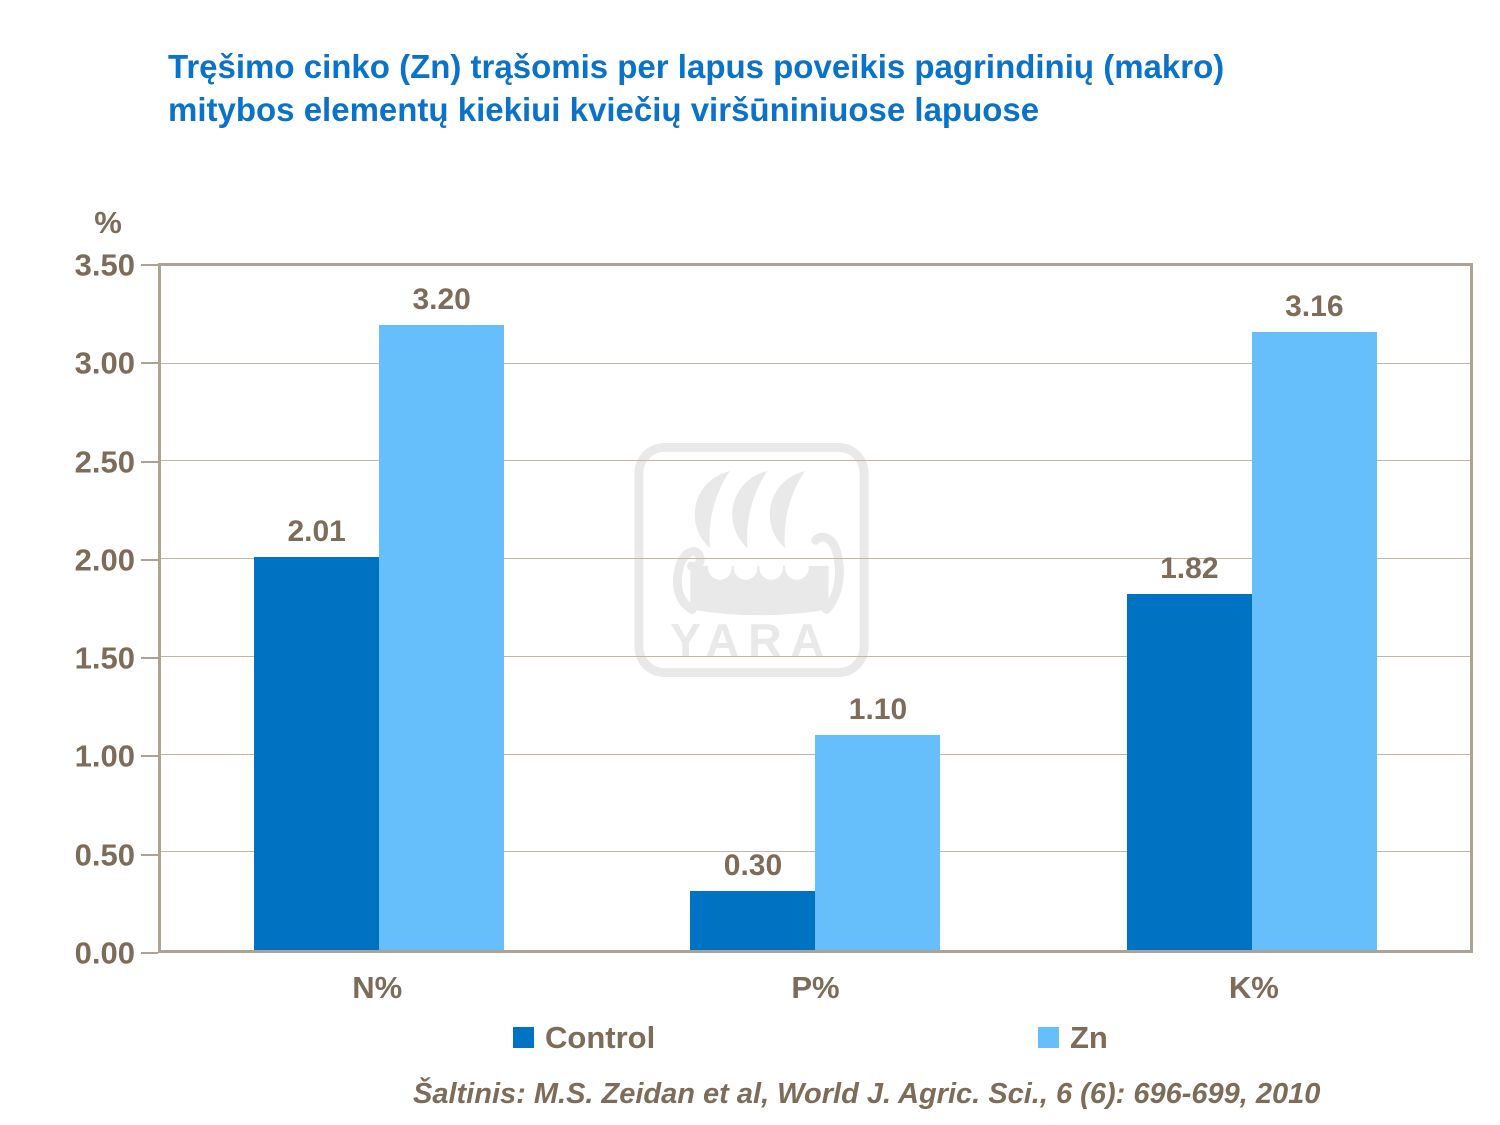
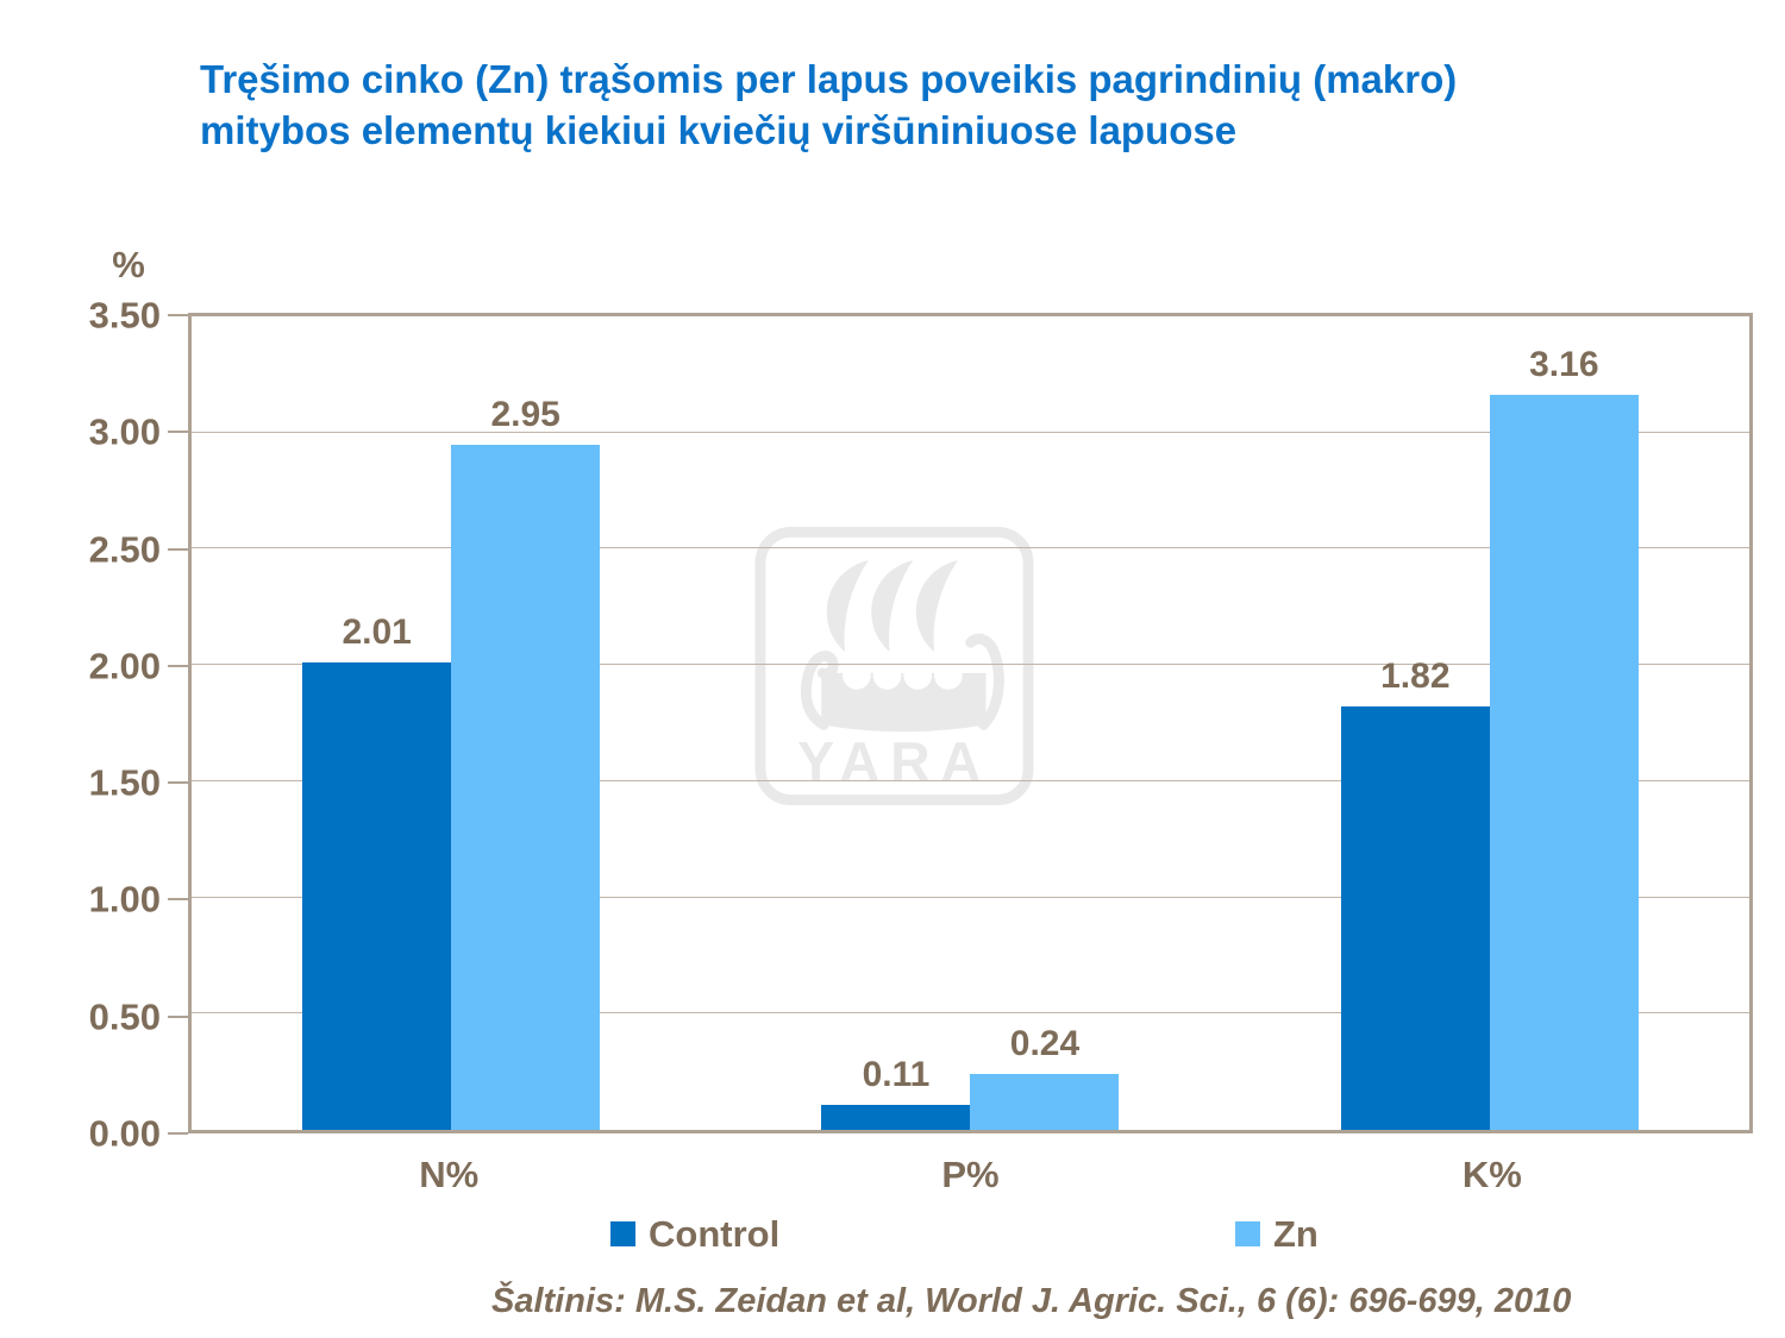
Zn/N%: 3.20 -> 2.95
Control/P%: 0.30 -> 0.11
Zn/P%: 1.10 -> 0.24
